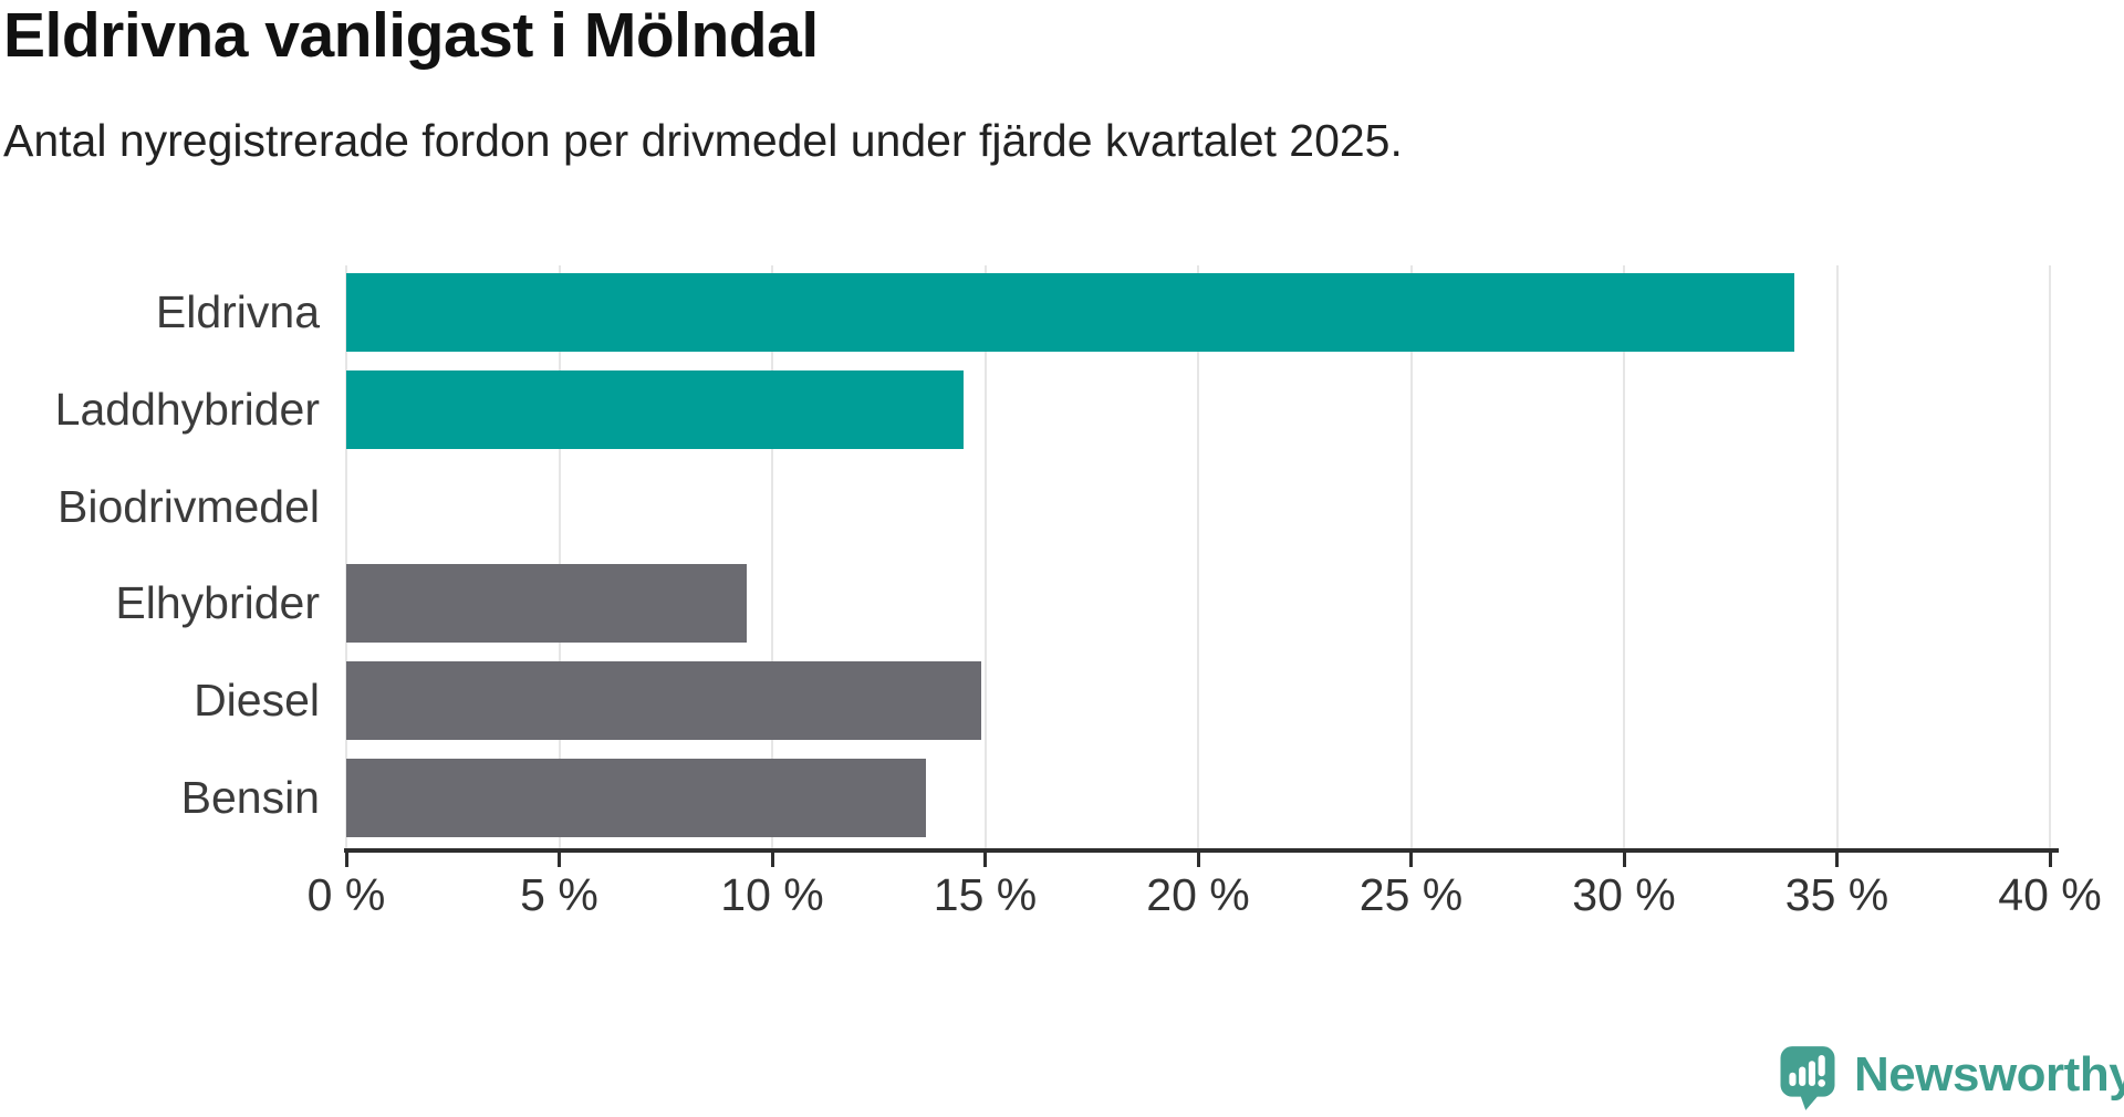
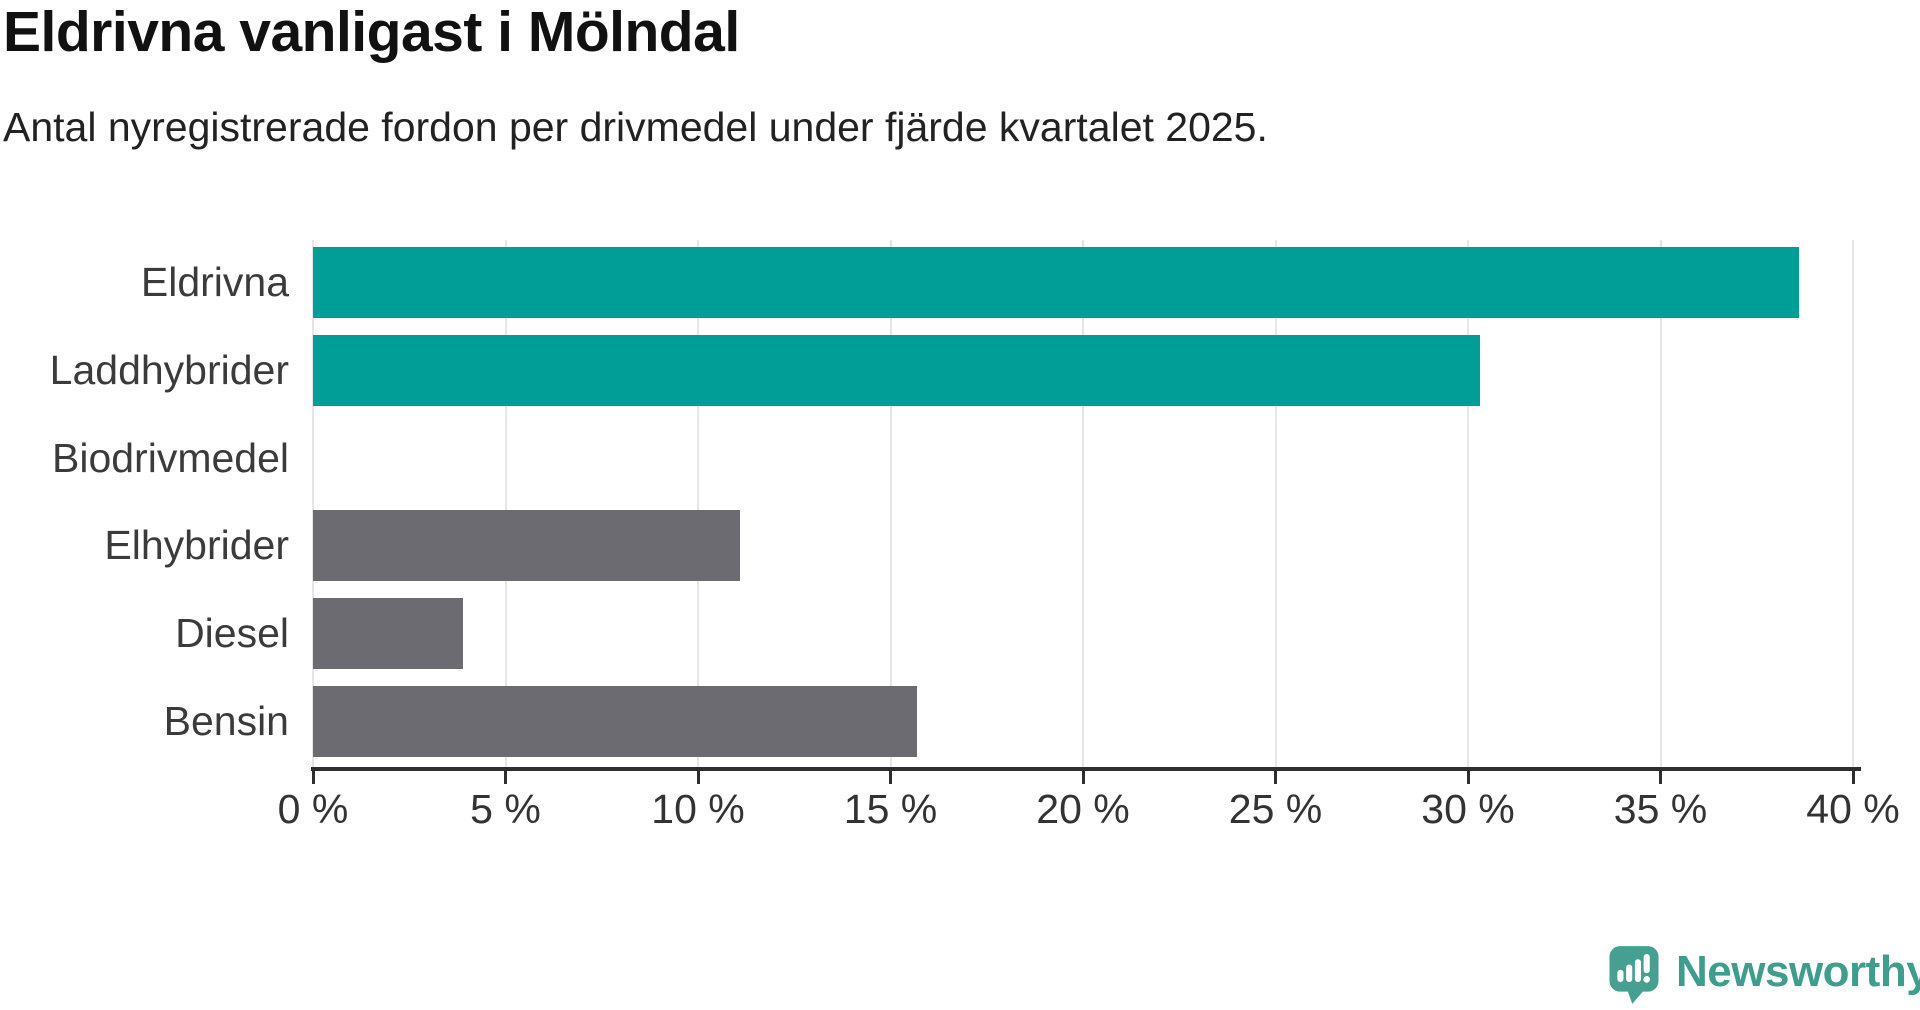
Eldrivna: 34.0% -> 38.6%
Laddhybrider: 14.5% -> 30.3%
Elhybrider: 9.4% -> 11.1%
Diesel: 14.9% -> 3.9%
Bensin: 13.6% -> 15.7%
